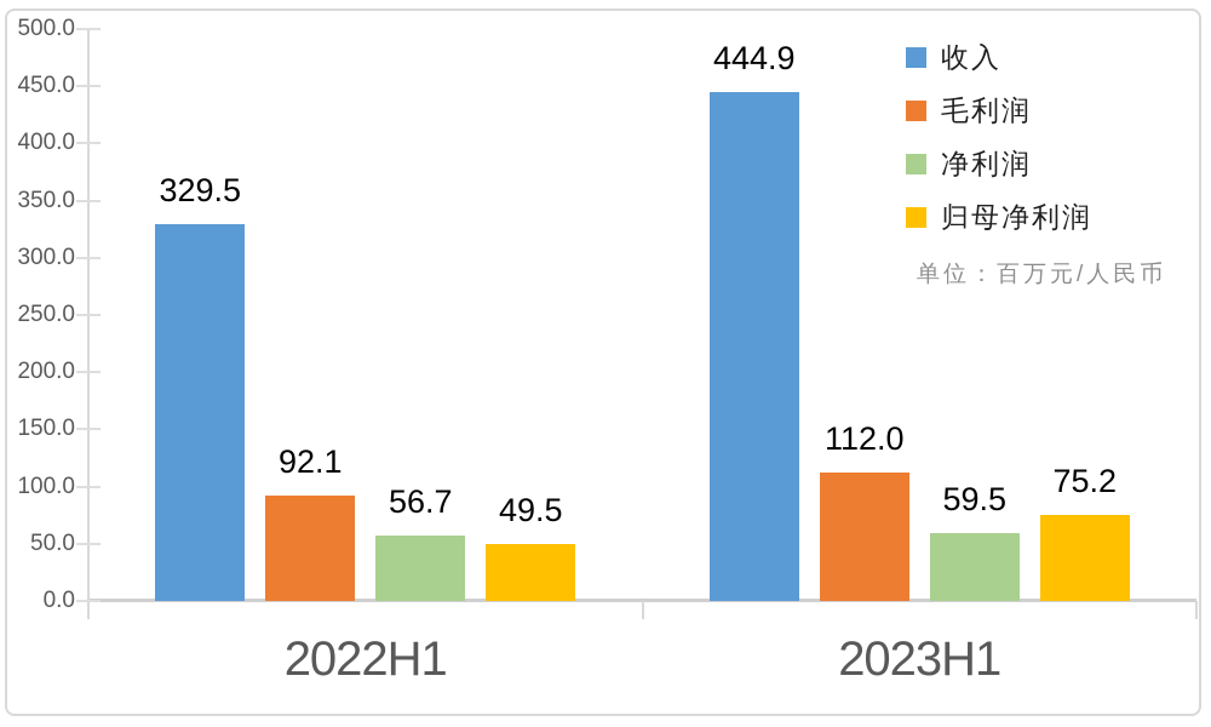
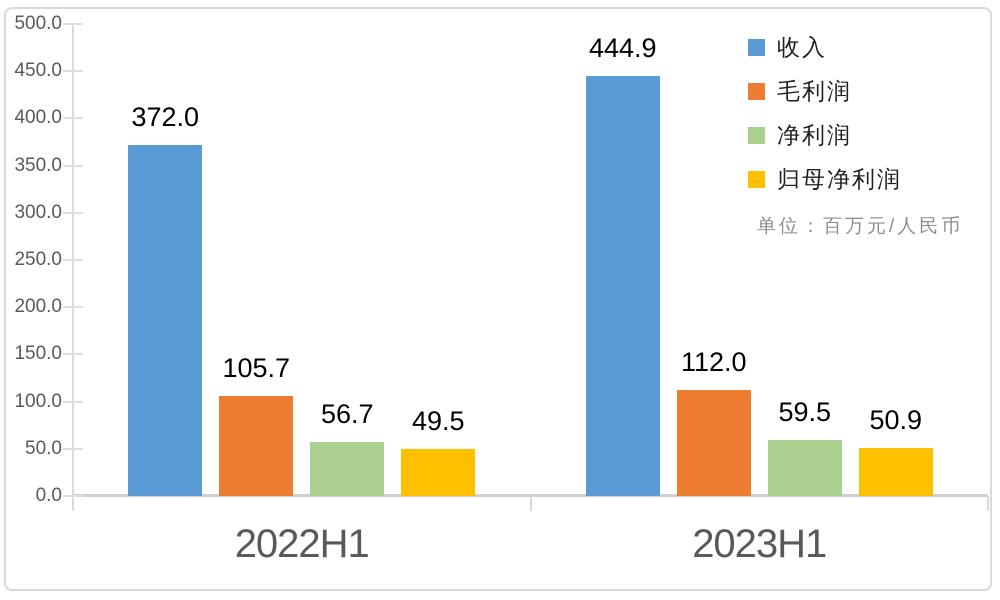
收入/2022H1: 329.5 -> 372.0
毛利润/2022H1: 92.1 -> 105.7
归母净利润/2023H1: 75.2 -> 50.9
